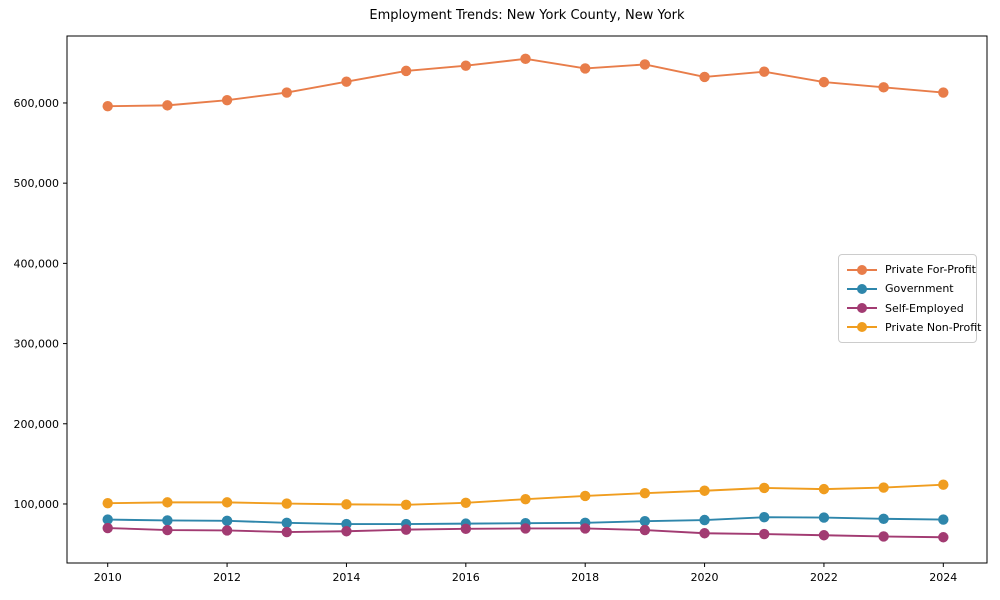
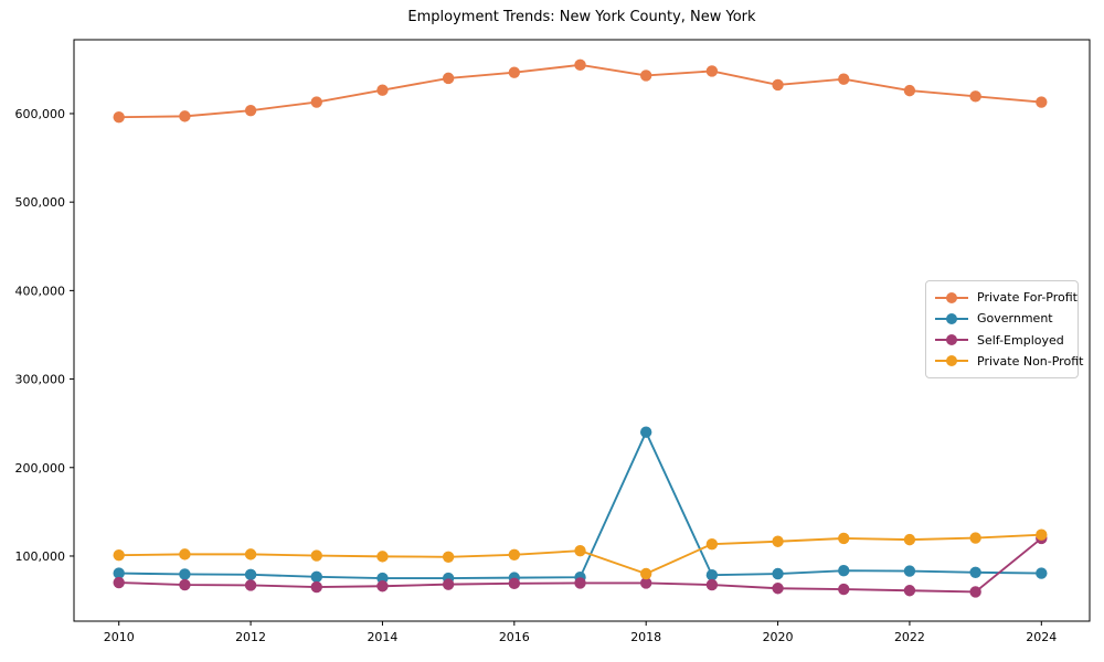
Government/2018: 80000 -> 240000
Private Non-Profit/2018: 110000 -> 80000
Self-Employed/2024: 60000 -> 120000
